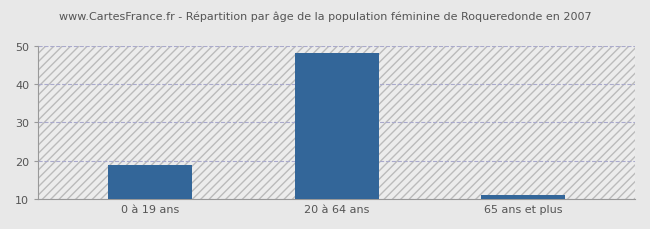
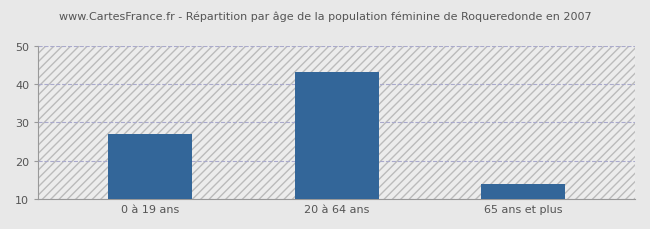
0 à 19 ans: 19 -> 27
20 à 64 ans: 48 -> 43
65 ans et plus: 11 -> 14
